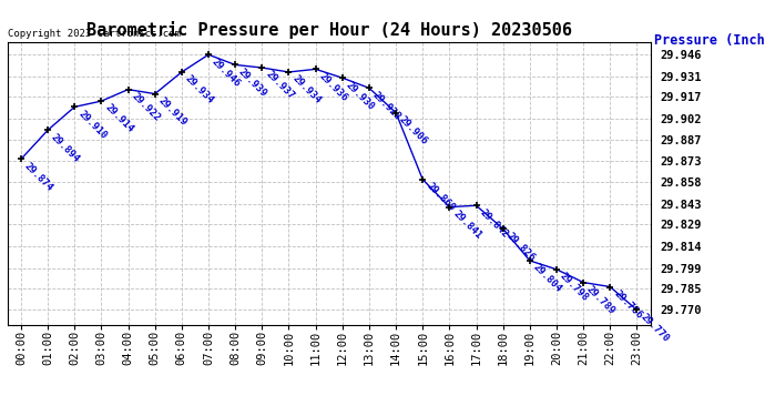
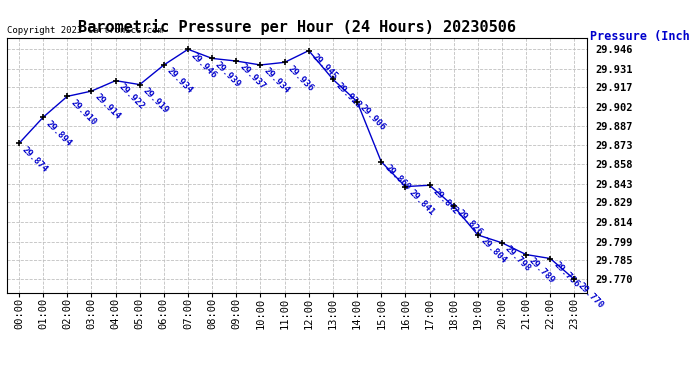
12:00: 29.930 -> 29.945
